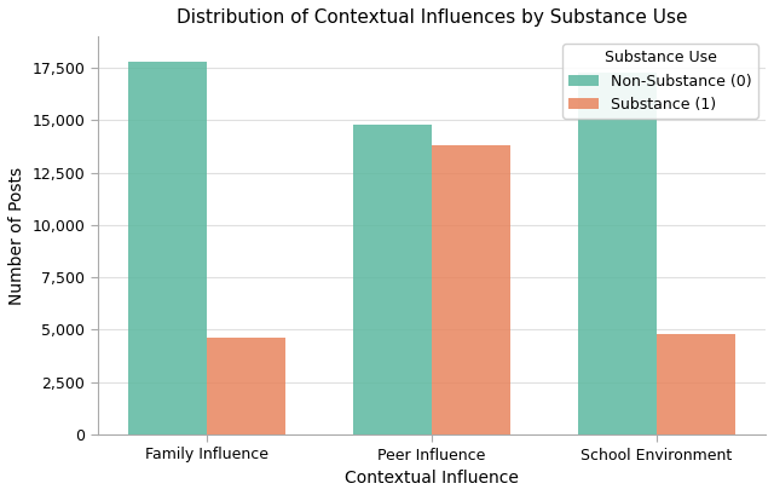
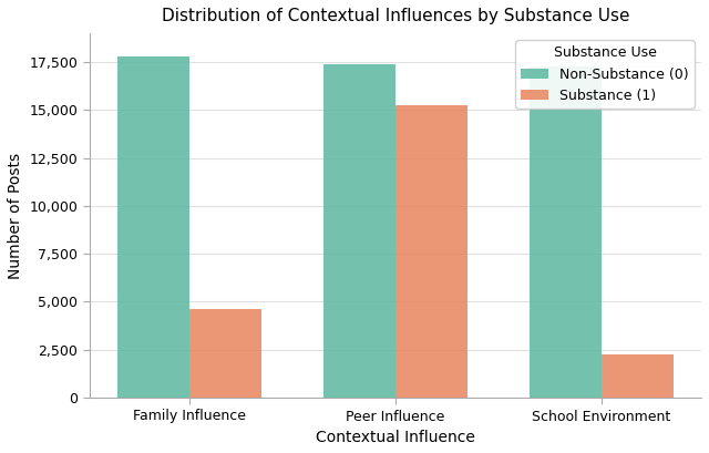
Non-Substance (0)/Peer Influence: 14,800 -> 17,400
Substance (1)/Peer Influence: 13,800 -> 15,200
Substance (1)/School Environment: 4,800 -> 2,200
